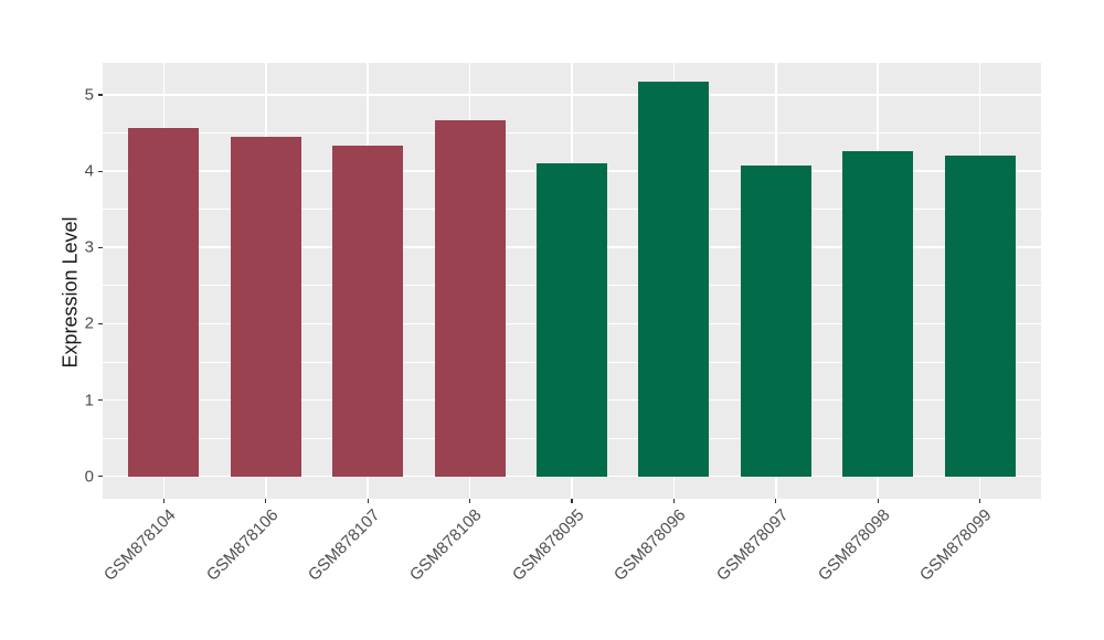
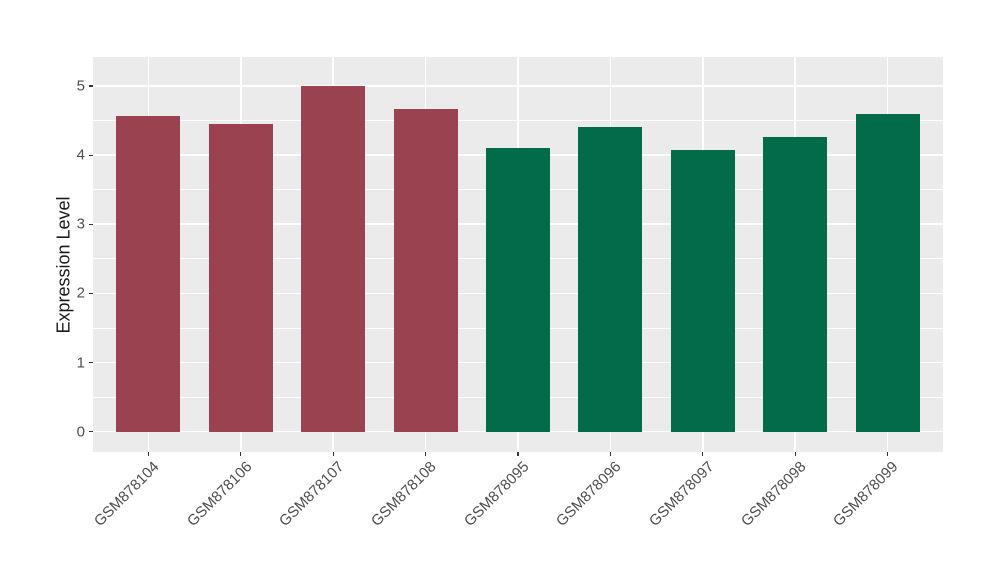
GSM878107: 4.3 -> 5.0
GSM878096: 5.2 -> 4.4
GSM878099: 4.2 -> 4.6
